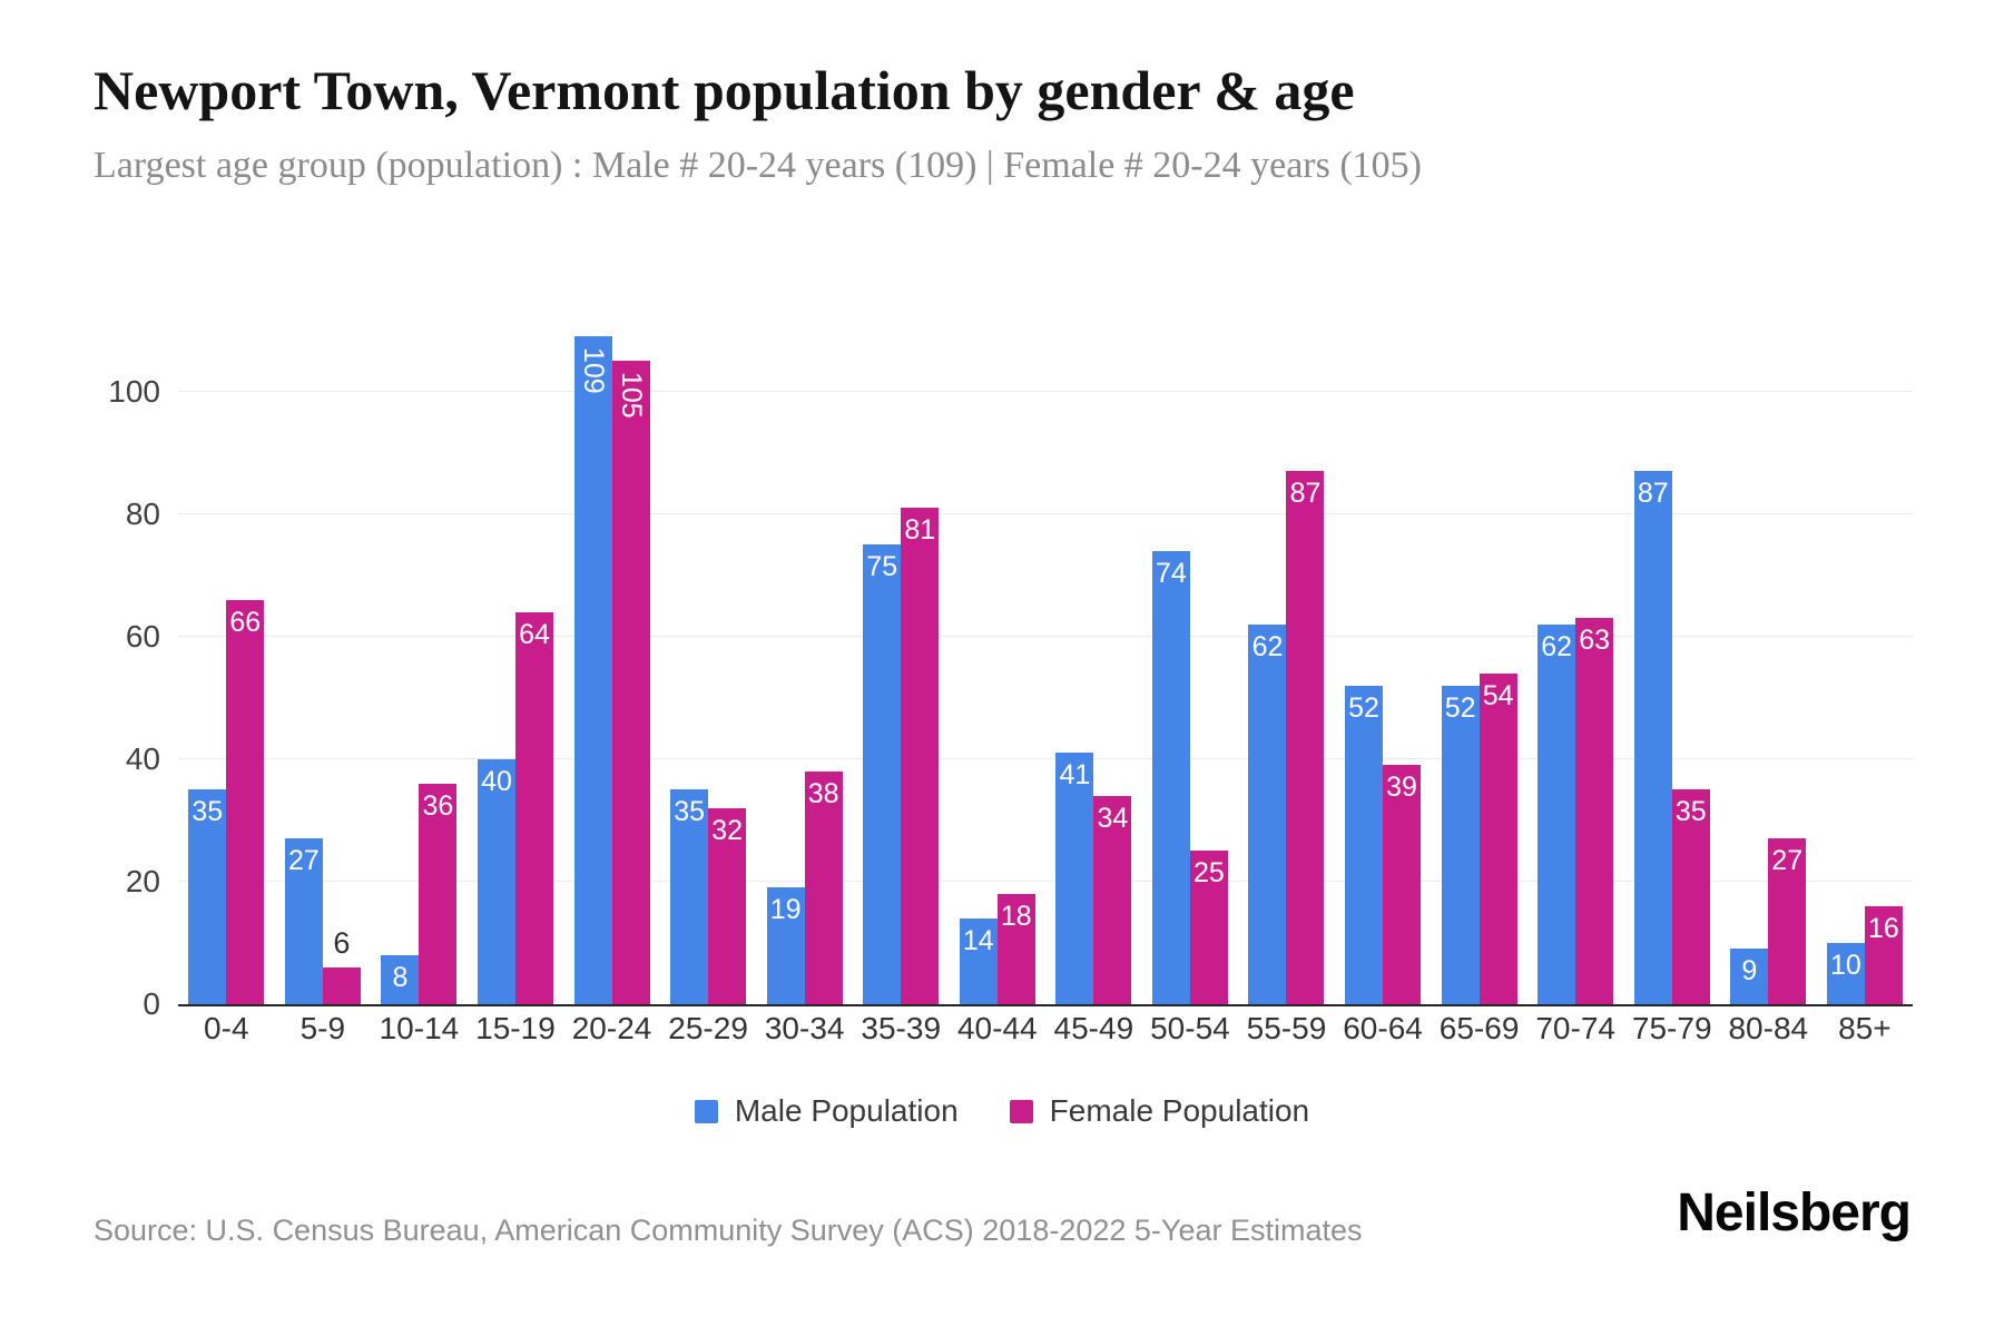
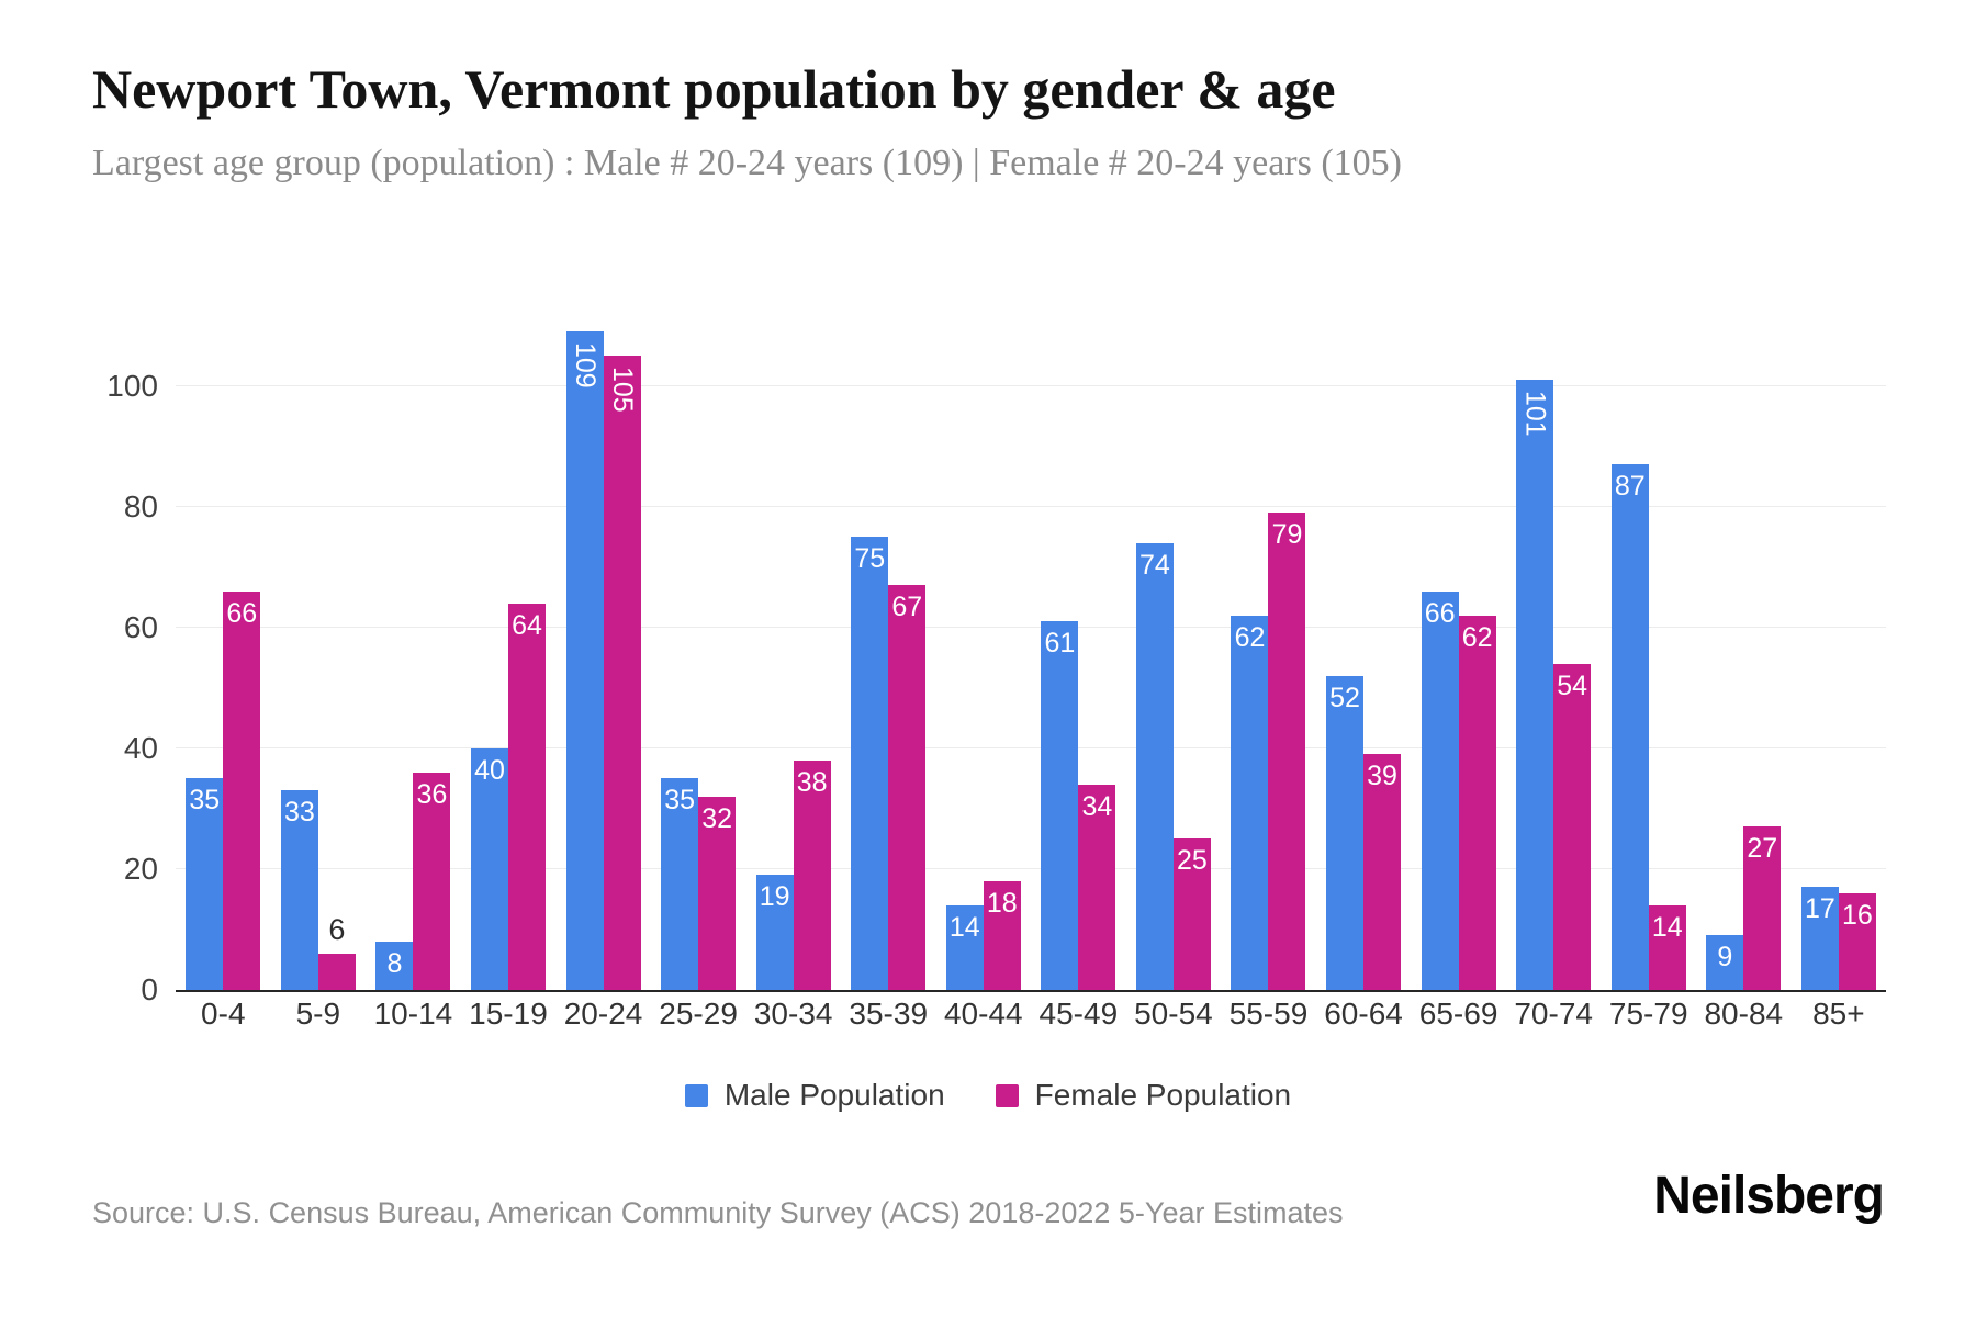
Male Population/5-9: 27 -> 33
Female Population/35-39: 81 -> 67
Male Population/45-49: 41 -> 61
Female Population/55-59: 87 -> 79
Male Population/65-69: 52 -> 66
Female Population/65-69: 54 -> 62
Male Population/70-74: 62 -> 101
Female Population/70-74: 63 -> 54
Female Population/75-79: 35 -> 14
Male Population/85+: 10 -> 17
